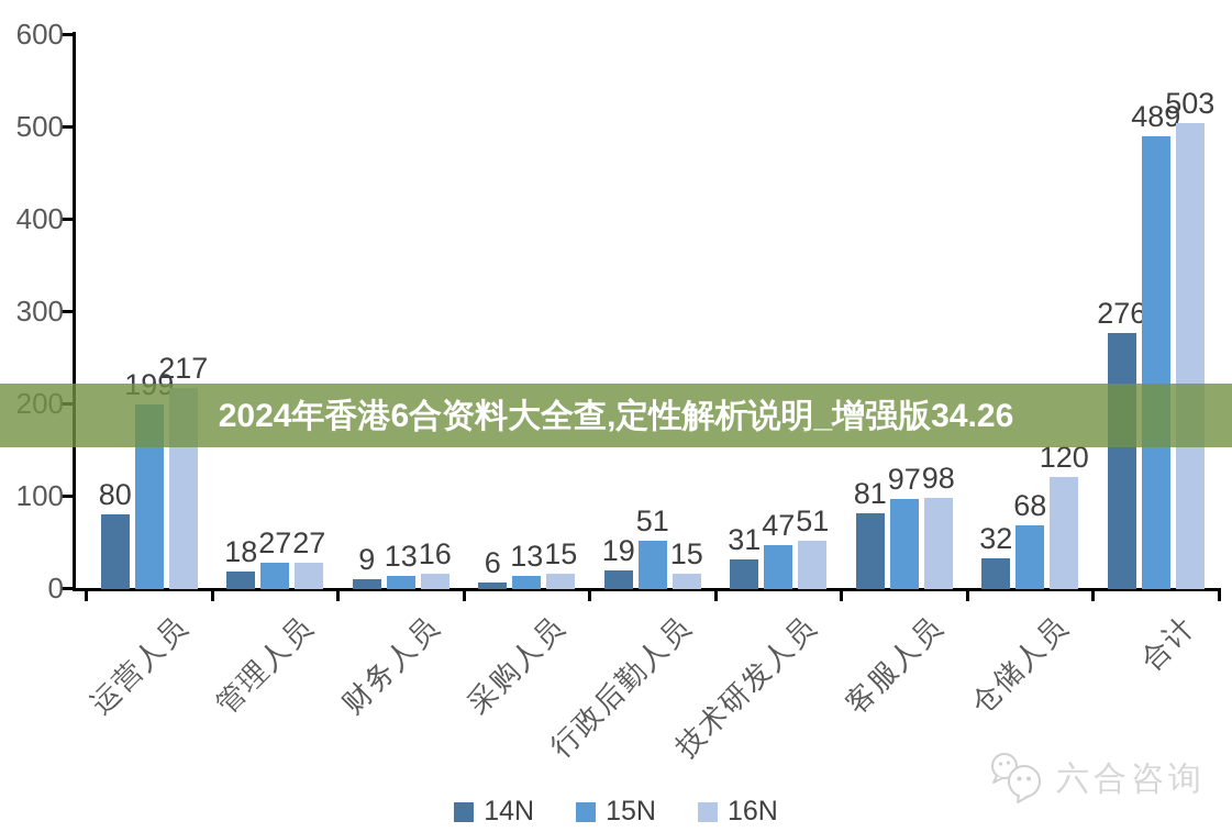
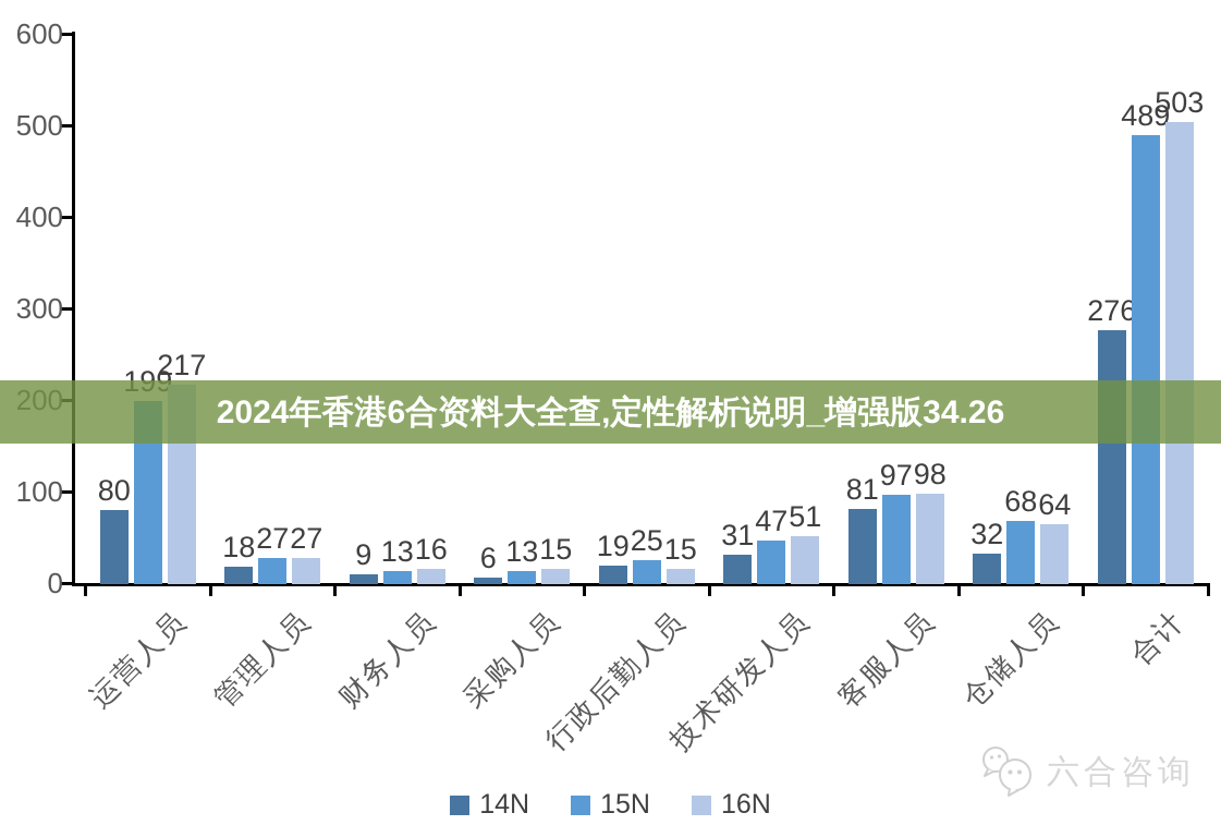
15N/行政后勤人员: 51 -> 25
16N/仓储人员: 120 -> 64
